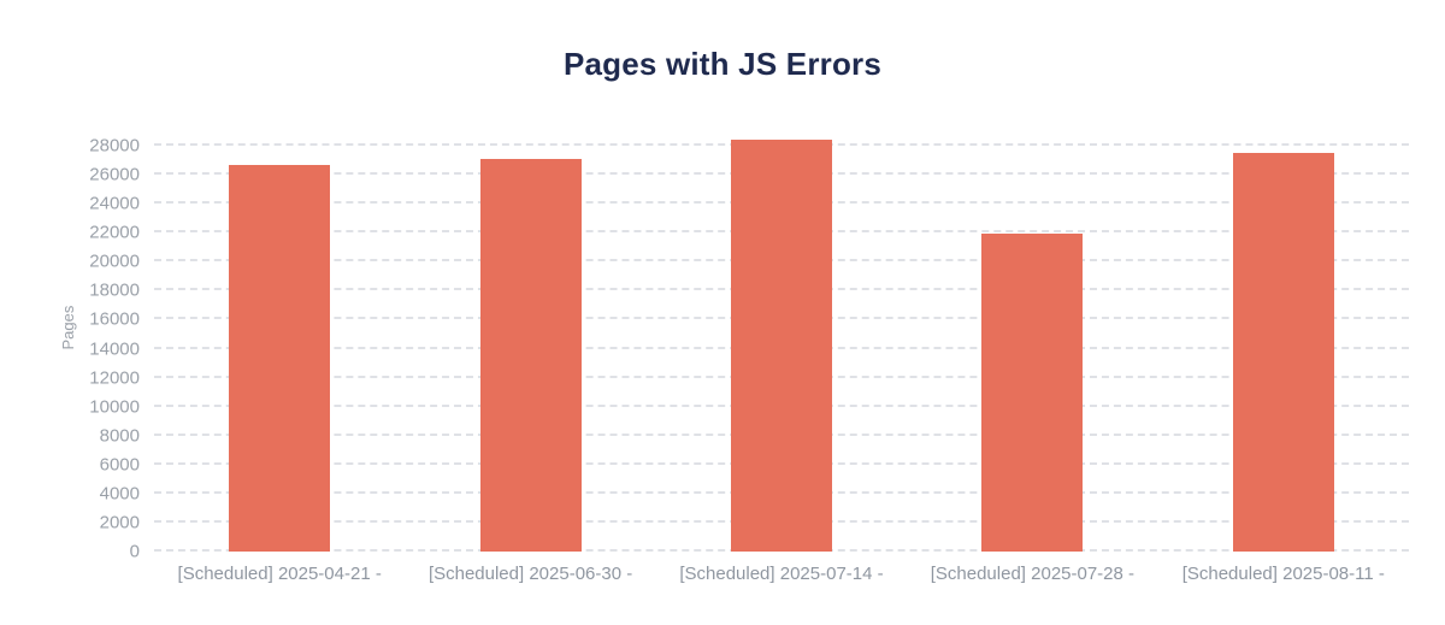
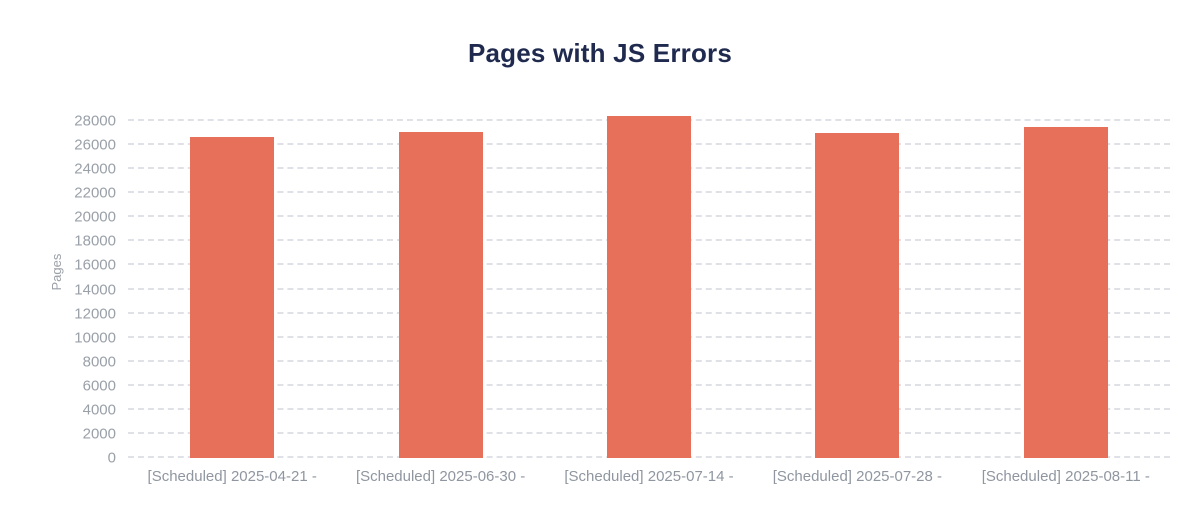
[Scheduled] 2025-07-28 -: 21900 -> 27000
